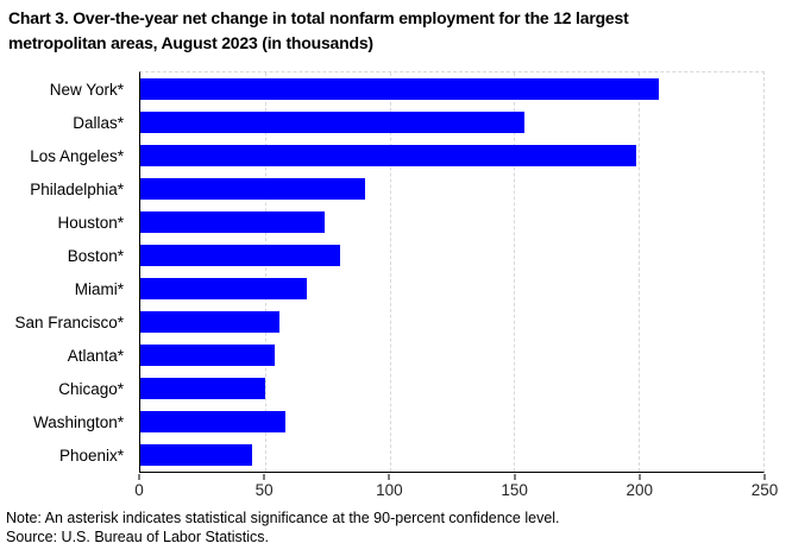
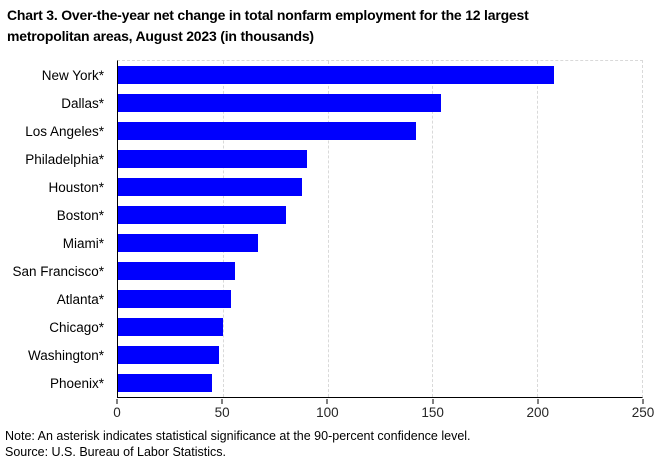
Los Angeles*: 199 -> 142
Houston*: 74 -> 88
Washington*: 58 -> 48
